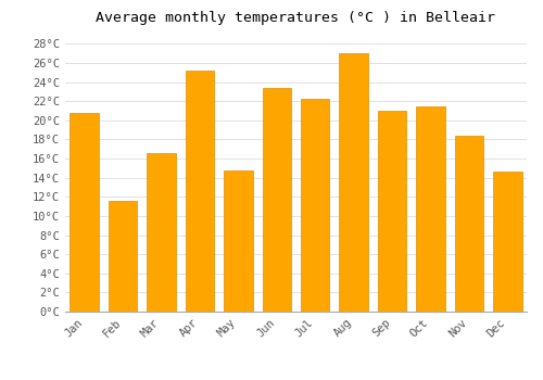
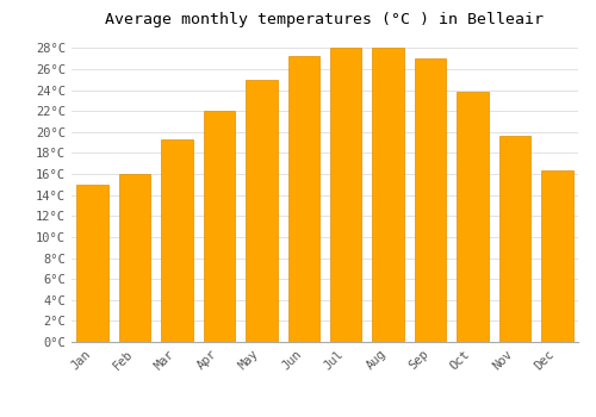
Jan: 20.8°C -> 15.0°C
Feb: 11.6°C -> 16.0°C
Mar: 16.6°C -> 19.3°C
Apr: 25.2°C -> 22.0°C
May: 14.8°C -> 25.0°C
Jun: 23.4°C -> 27.2°C
Jul: 22.2°C -> 28.0°C
Aug: 27.0°C -> 28.0°C
Sep: 21.0°C -> 27.0°C
Oct: 21.4°C -> 23.8°C
Nov: 18.4°C -> 19.6°C
Dec: 14.6°C -> 16.3°C
